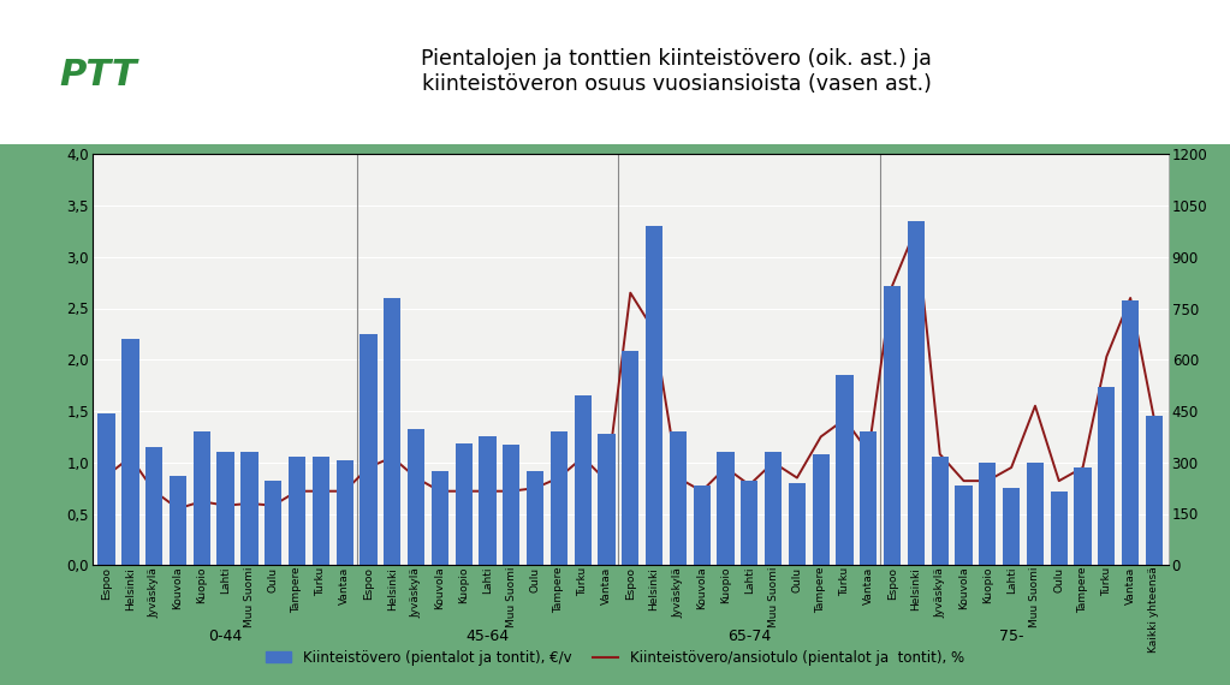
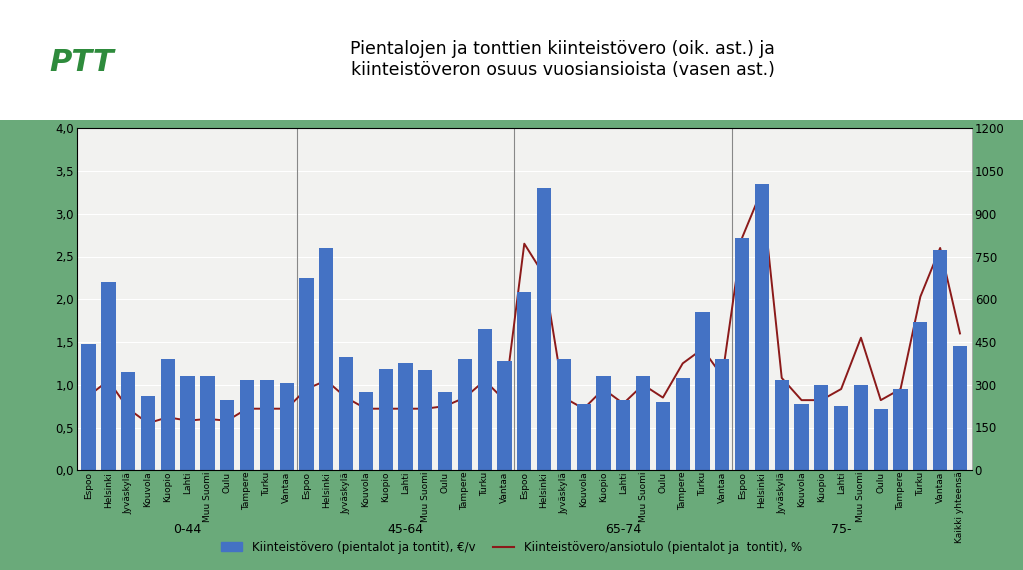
Kiinteistövero/ansiotulo (pientalot ja tontit), %/Kaikki yhteensä: 1,42 -> 1,60
